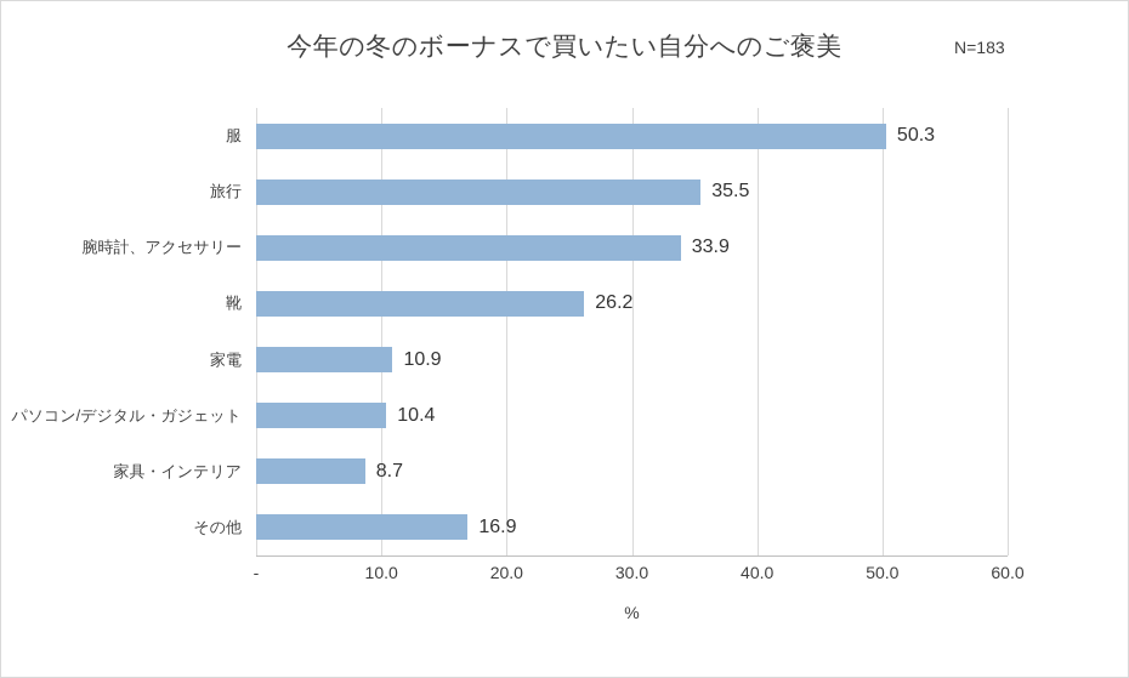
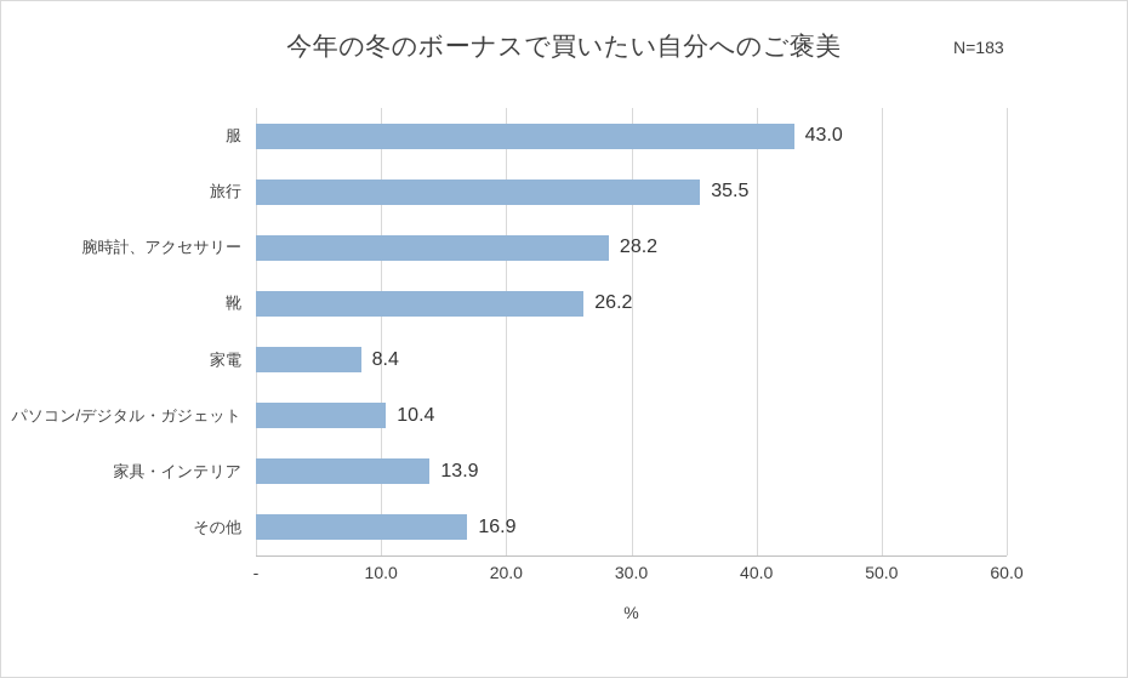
服: 50.3 -> 43.0
腕時計、アクセサリー: 33.9 -> 28.2
家電: 10.9 -> 8.4
家具・インテリア: 8.7 -> 13.9
